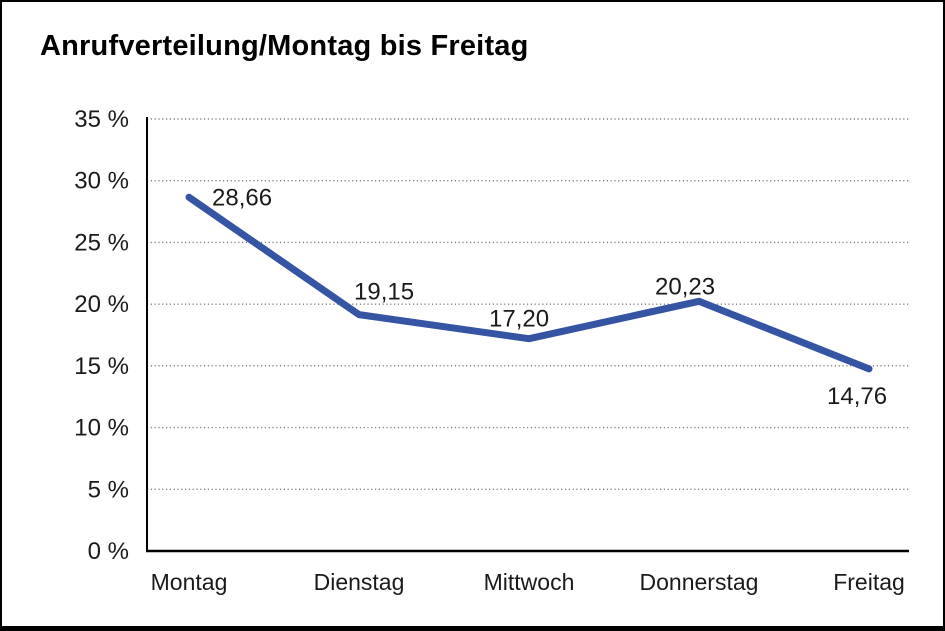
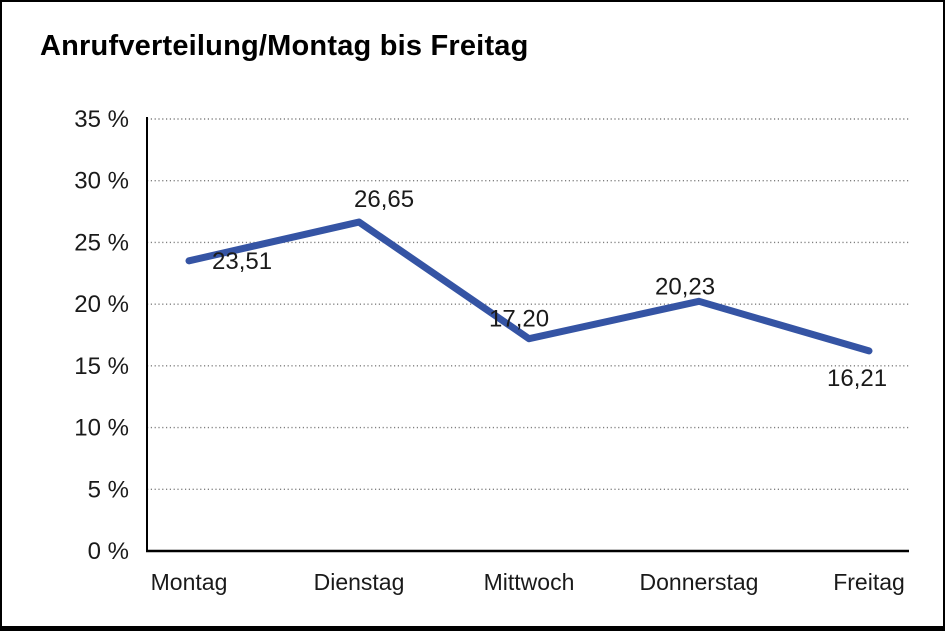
Montag: 28,66 -> 23,51
Dienstag: 19,15 -> 26,65
Freitag: 14,76 -> 16,21
